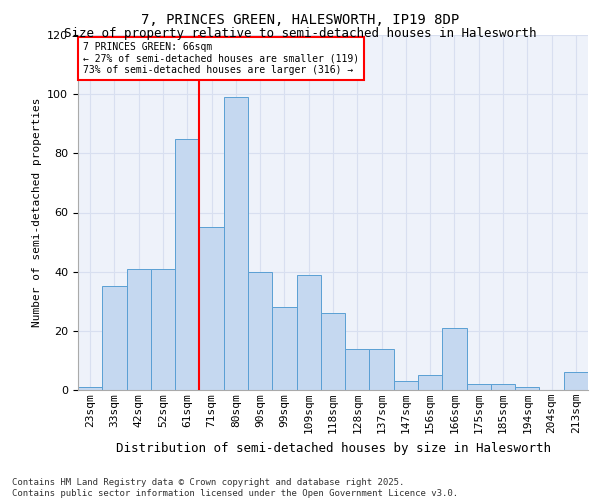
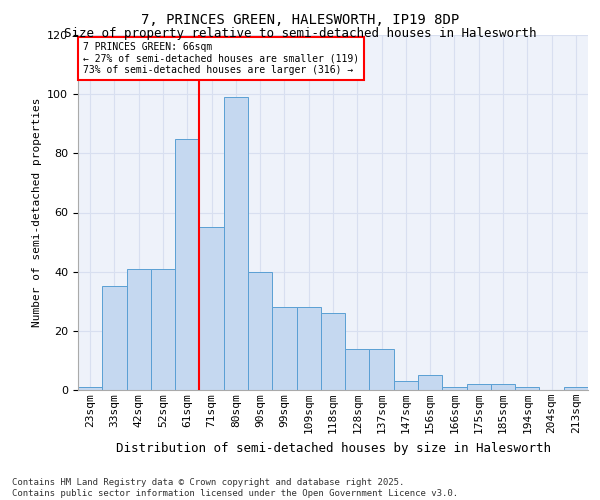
109sqm: 39 -> 28
166sqm: 21 -> 1
213sqm: 6 -> 1
